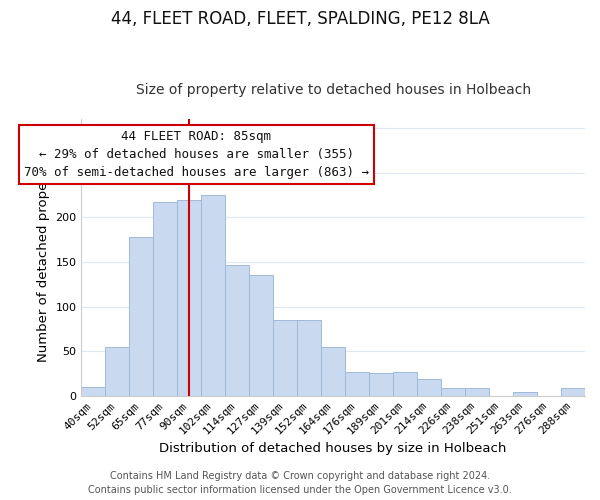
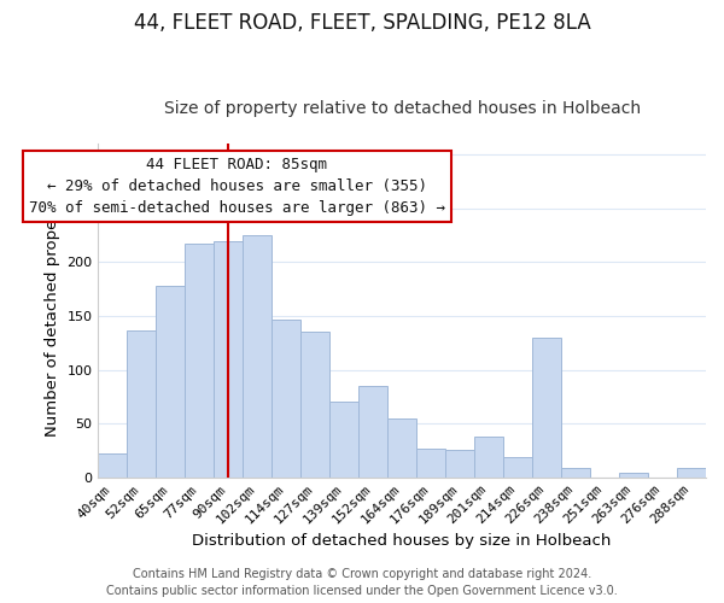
40sqm: 10 -> 22
52sqm: 55 -> 136
139sqm: 85 -> 70
201sqm: 27 -> 38
226sqm: 9 -> 130
